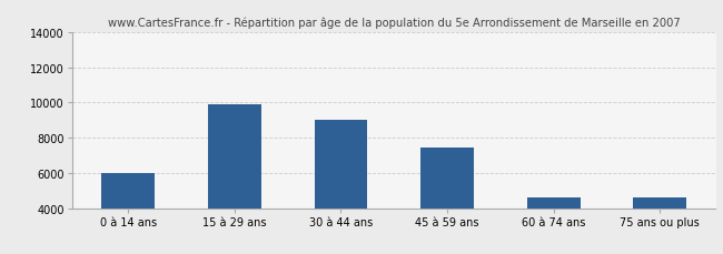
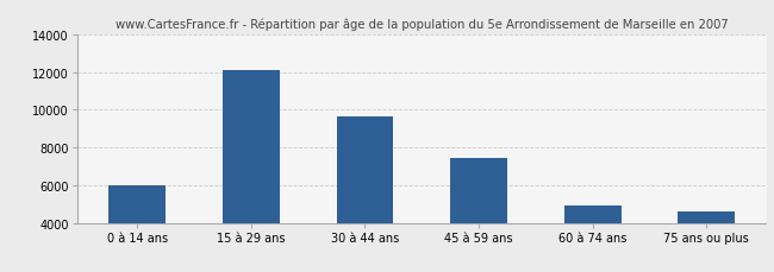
15 à 29 ans: 9900 -> 12100
30 à 44 ans: 9000 -> 9600
60 à 74 ans: 4600 -> 5000
